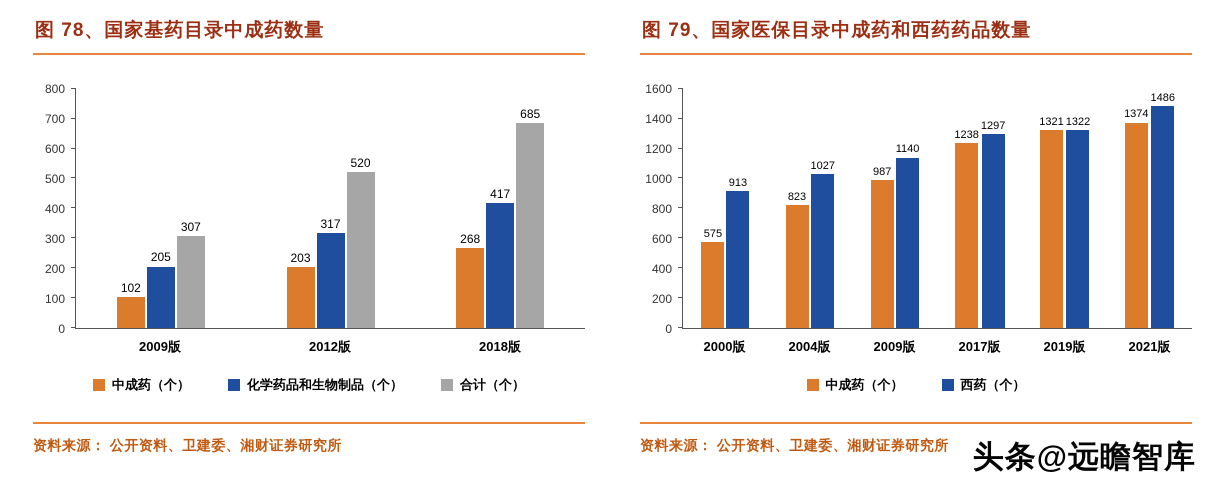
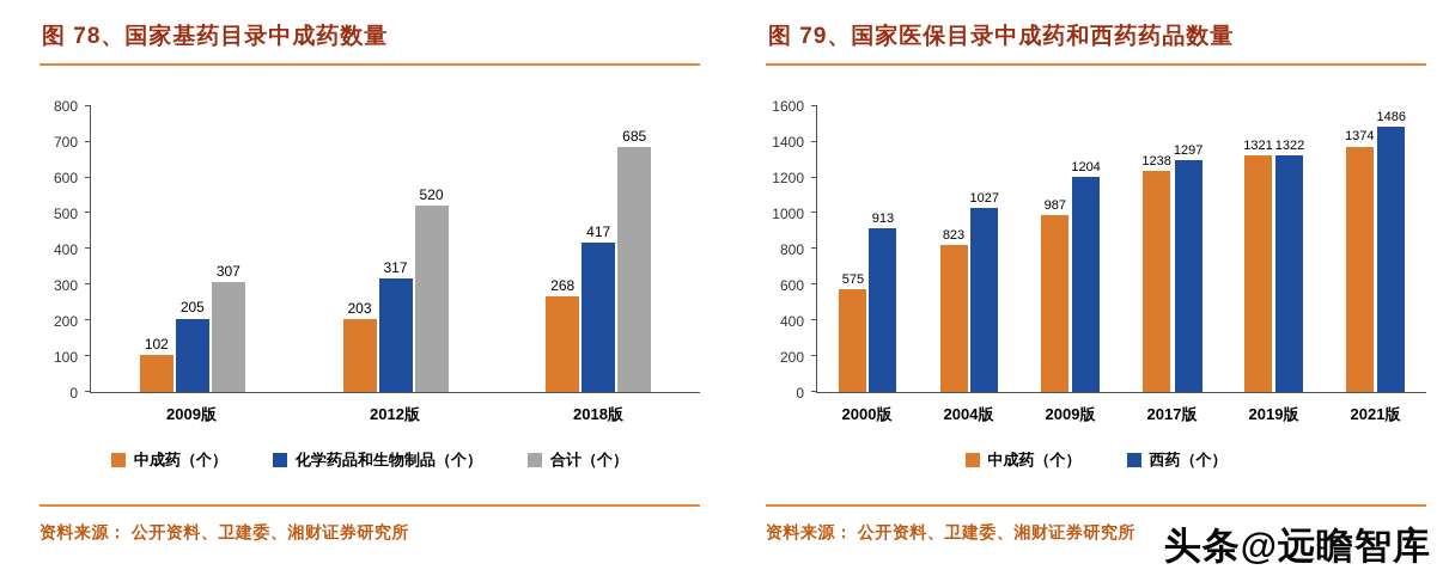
图 79、国家医保目录中成药和西药药品数量/西药（个）/2009版: 1140 -> 1204
